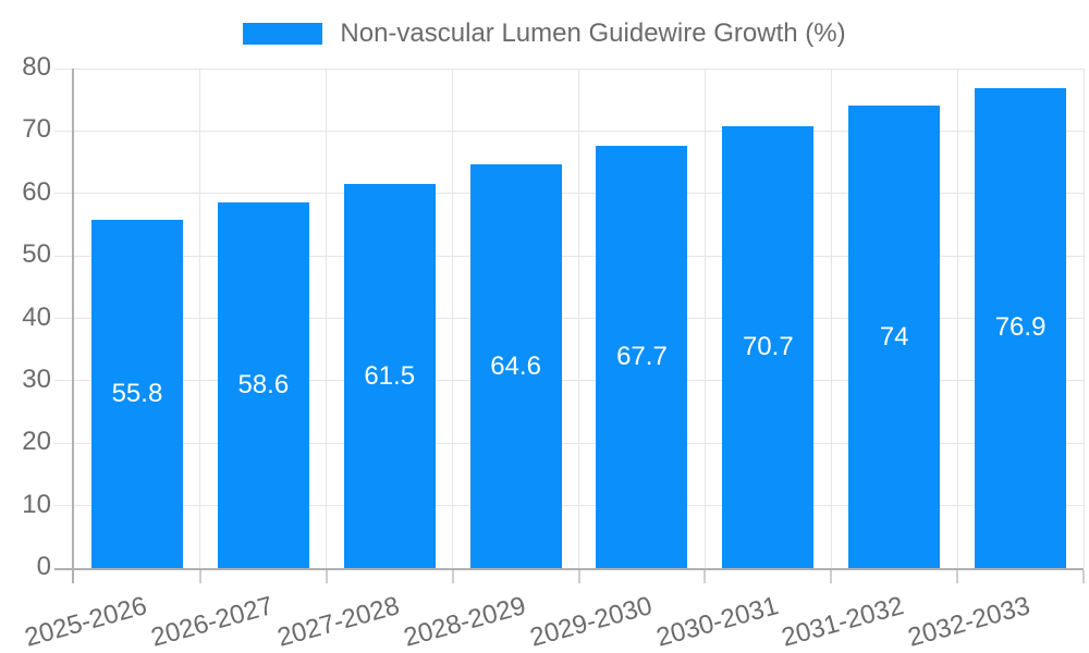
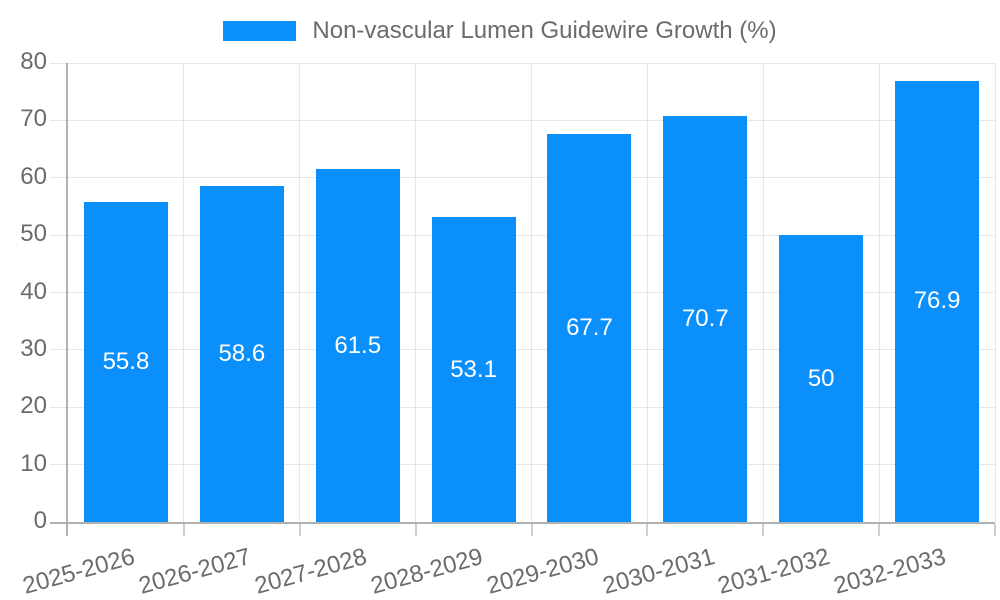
2028-2029: 64.6 -> 53.1
2031-2032: 74 -> 50
